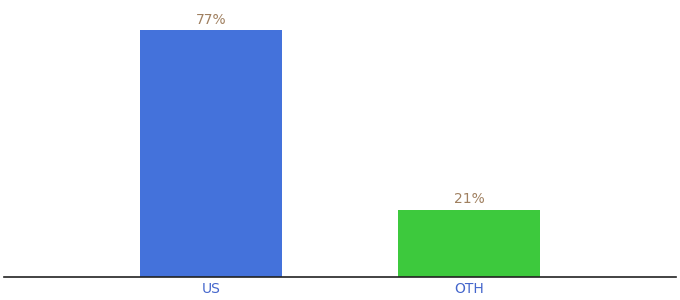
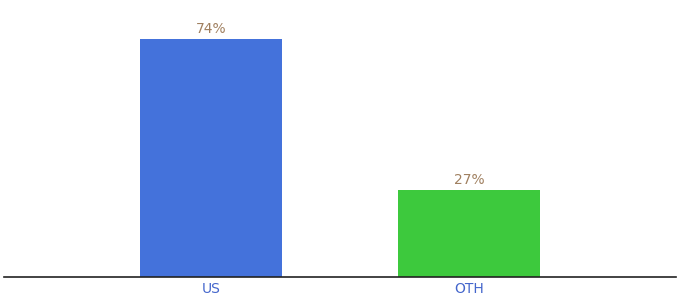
US: 77% -> 74%
OTH: 21% -> 27%
